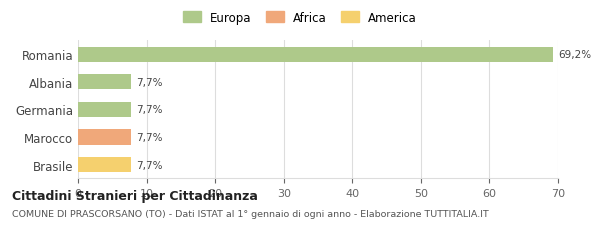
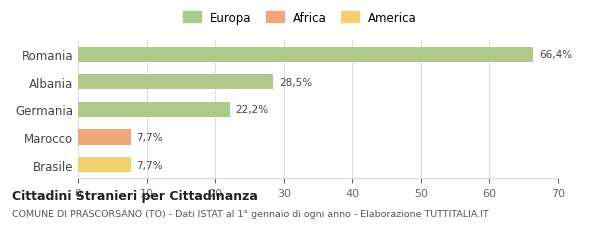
Romania: 69,2% -> 66,4%
Albania: 7,7% -> 28,5%
Germania: 7,7% -> 22,2%
